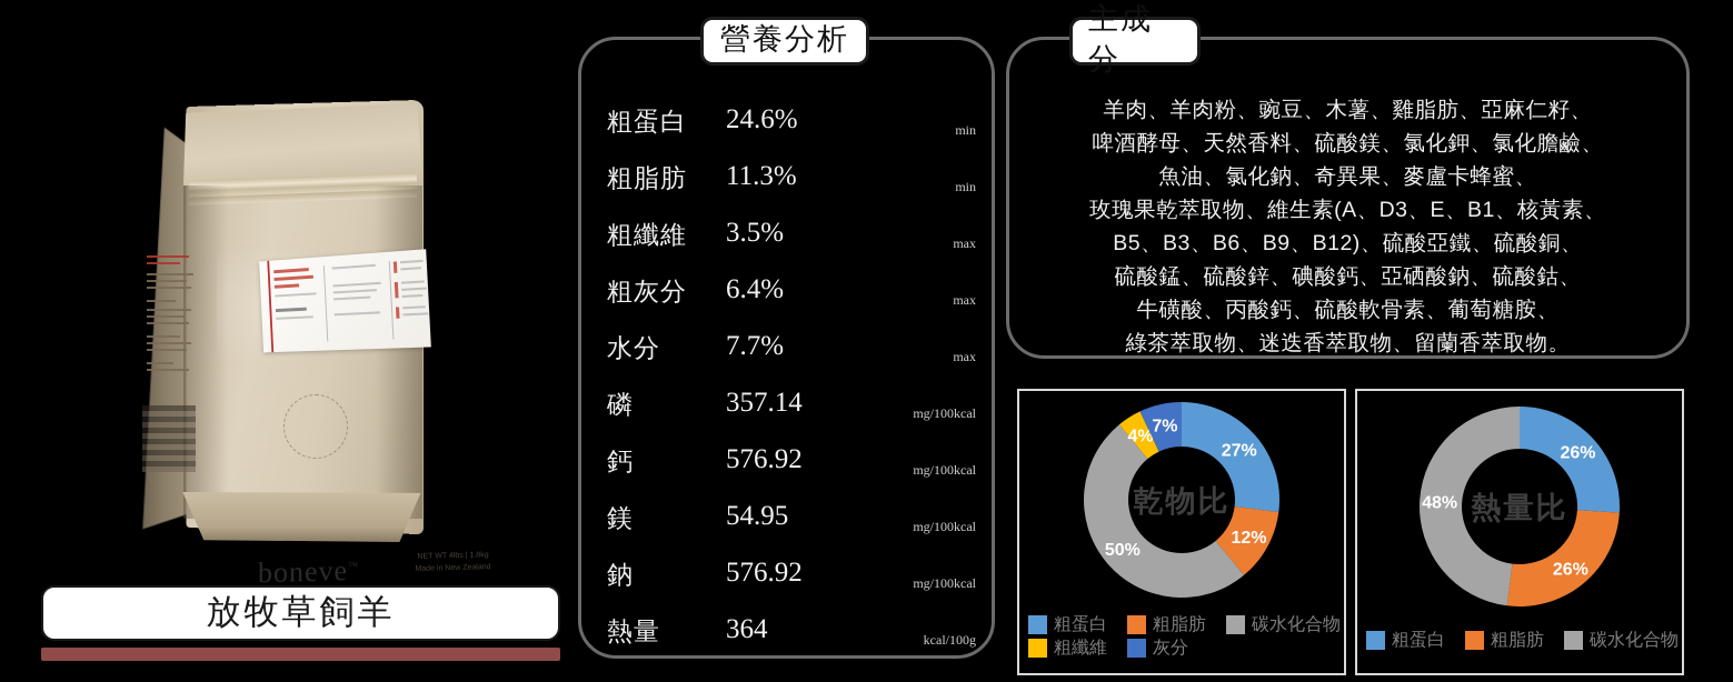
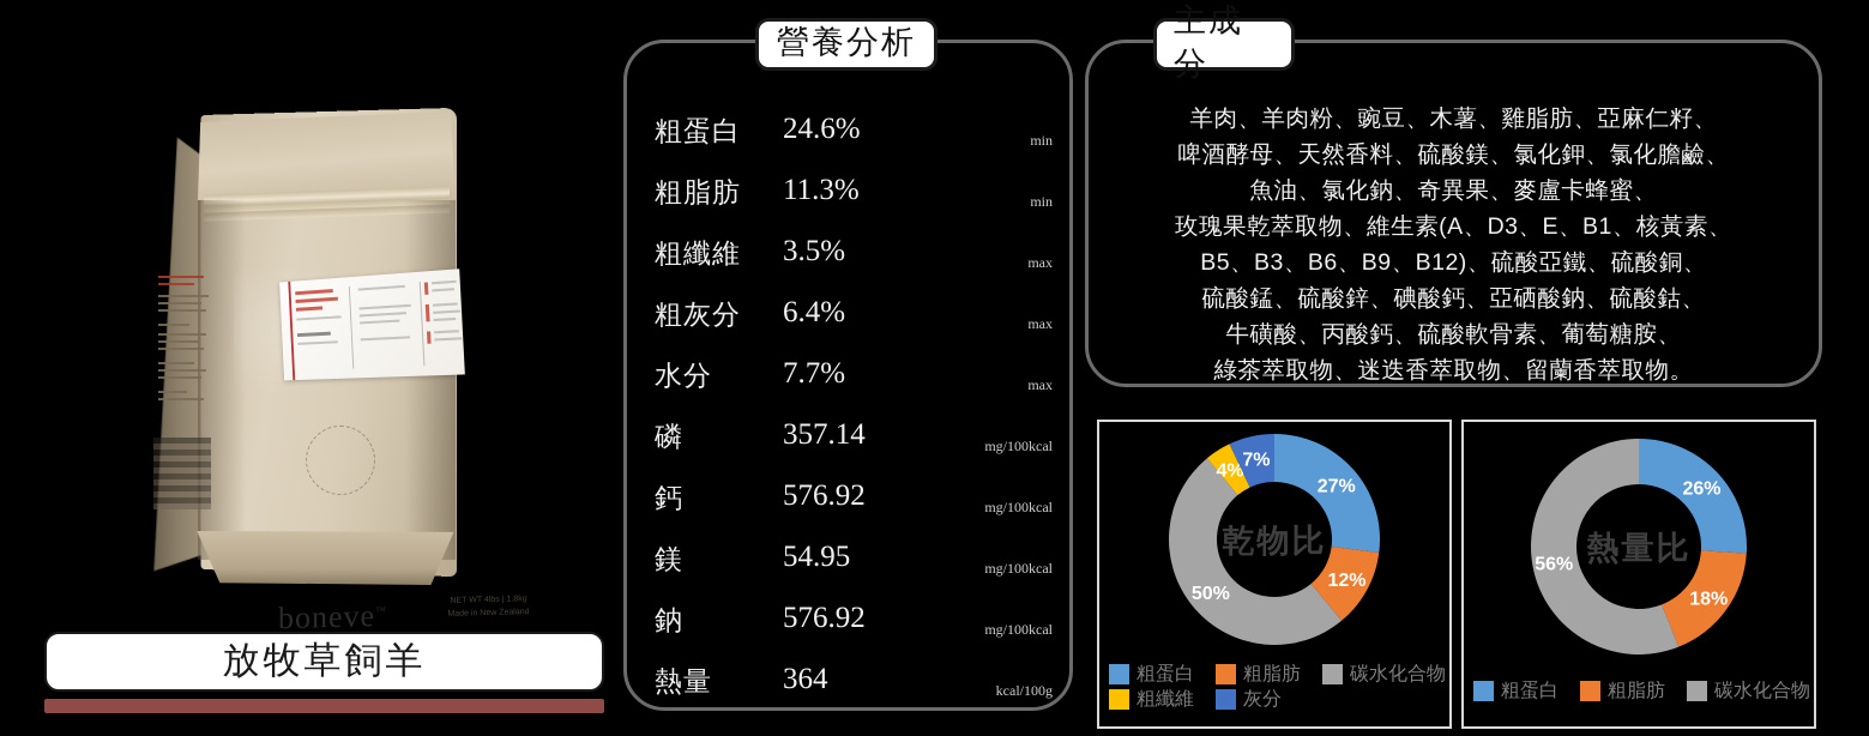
熱量比/粗脂肪: 26% -> 18%
熱量比/碳水化合物: 48% -> 56%
